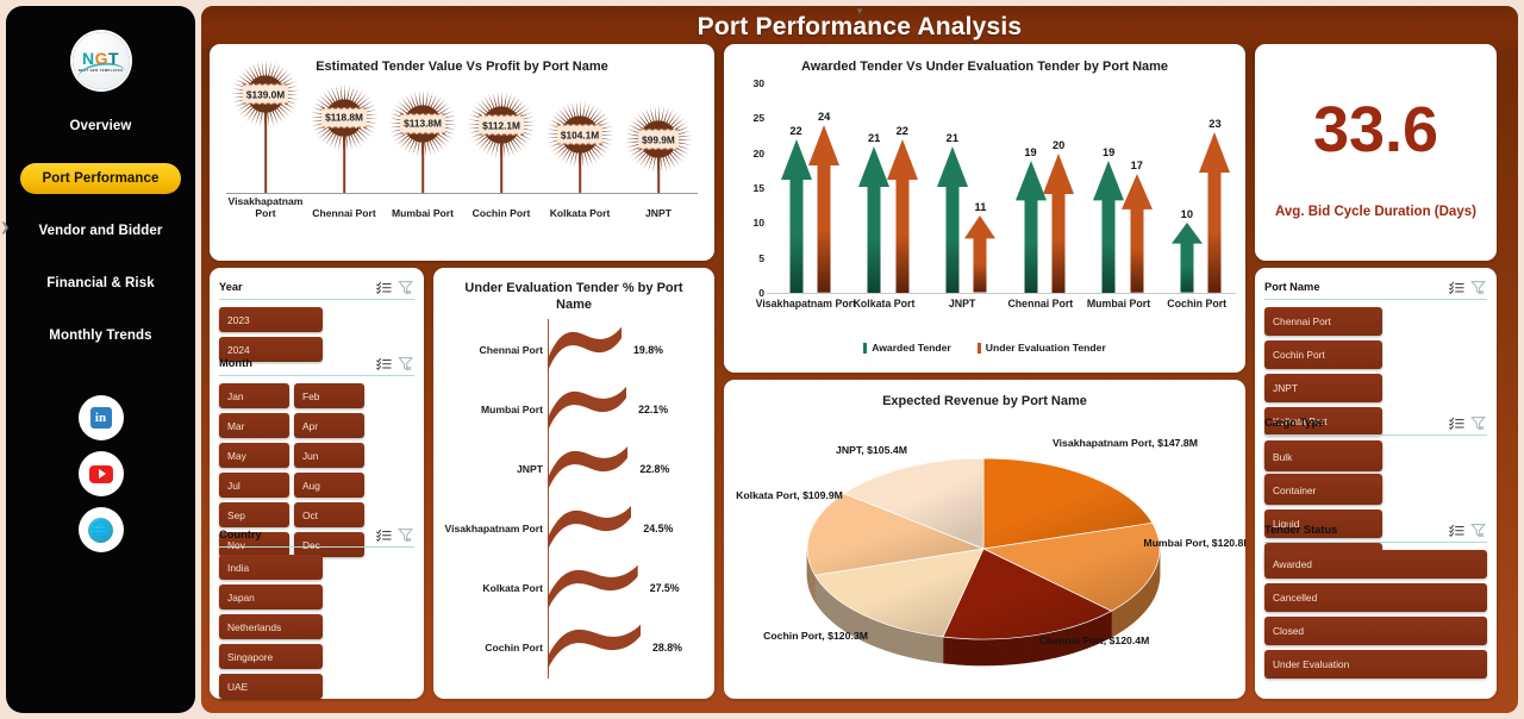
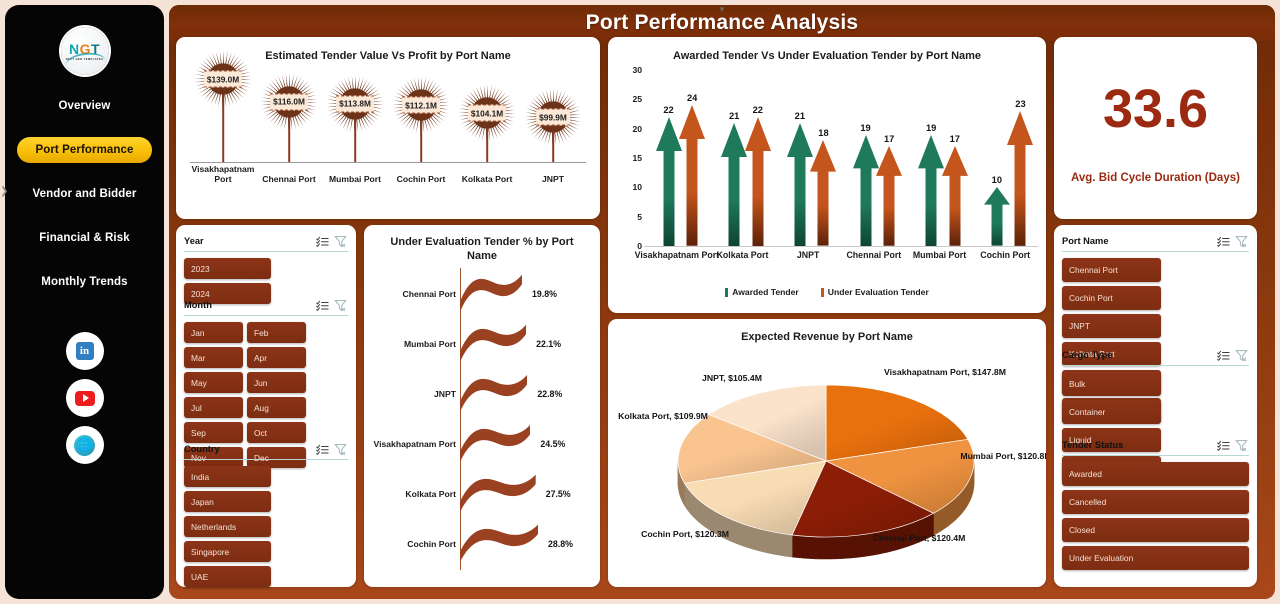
Estimated Tender Value Vs Profit by Port Name/Chennai Port: $118.8M -> $116.0M
Awarded Tender Vs Under Evaluation Tender by Port Name/Under Evaluation Tender/JNPT: 11 -> 18
Awarded Tender Vs Under Evaluation Tender by Port Name/Under Evaluation Tender/Chennai Port: 20 -> 17
